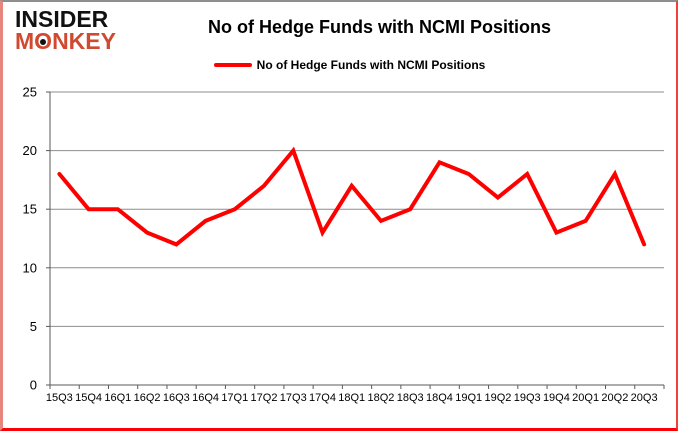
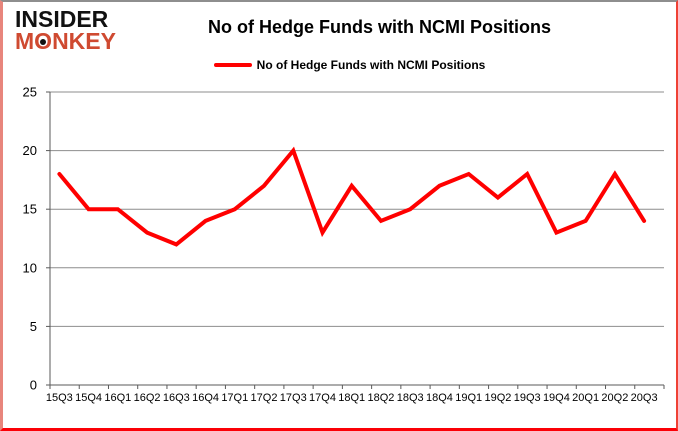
18Q4: 19 -> 17
20Q3: 12 -> 14
